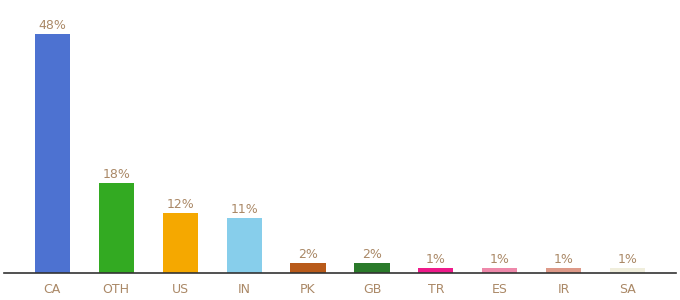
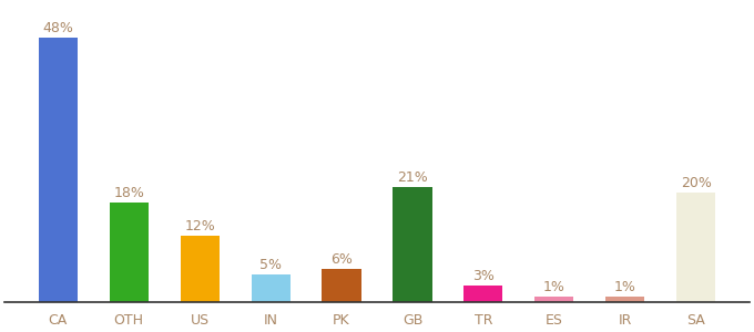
IN: 11% -> 5%
PK: 2% -> 6%
GB: 2% -> 21%
TR: 1% -> 3%
SA: 1% -> 20%
